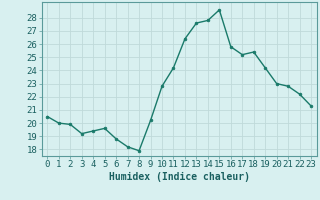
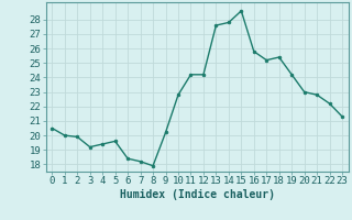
6: 18.8 -> 18.4
12: 26.4 -> 24.2
